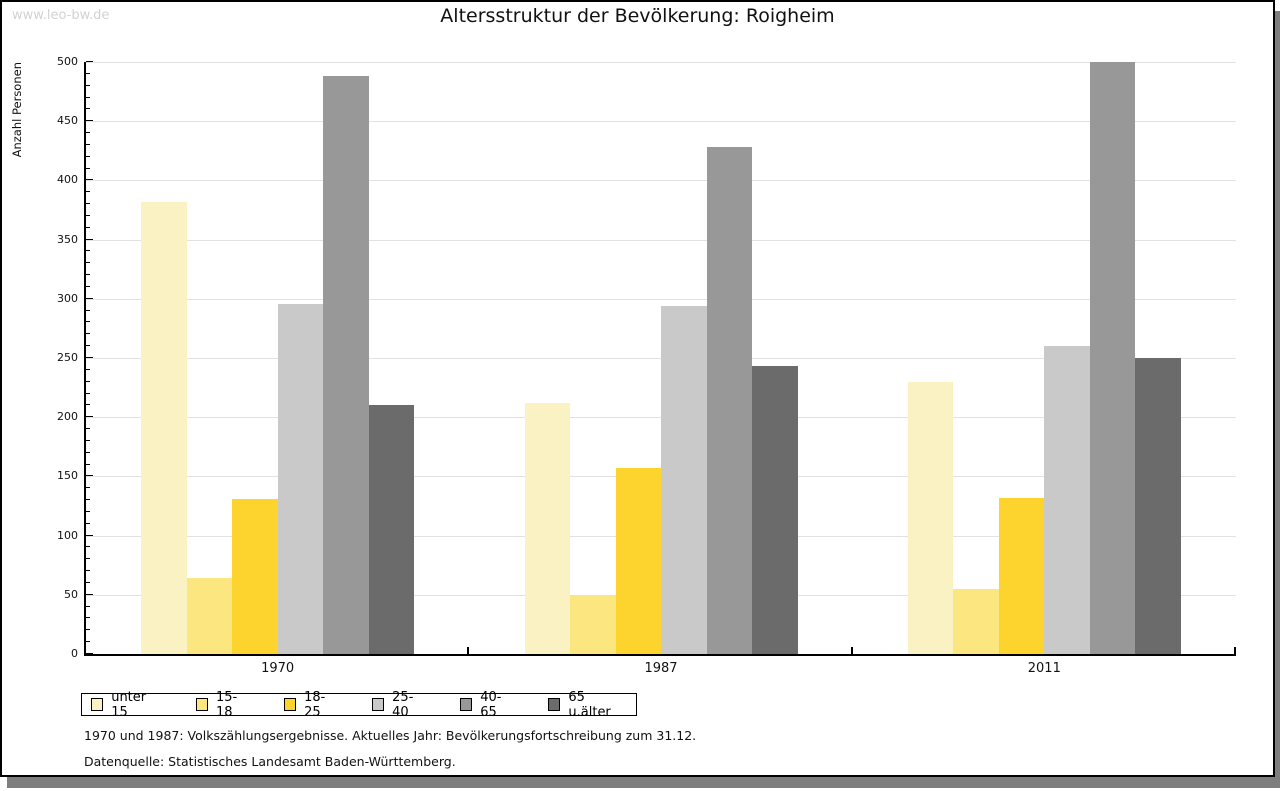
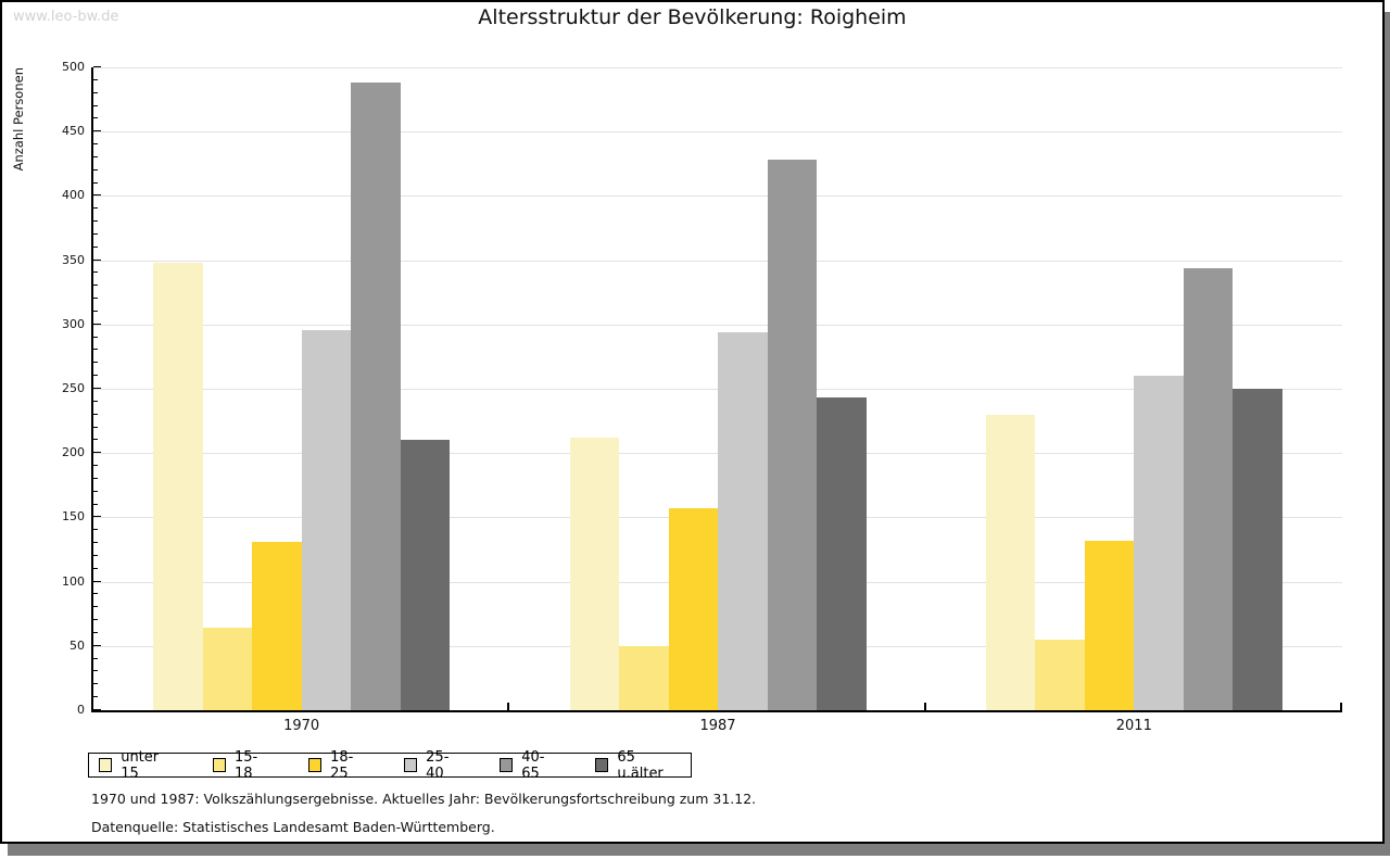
unter 15/1970: 382 -> 348
40-65/2011: 500 -> 344
